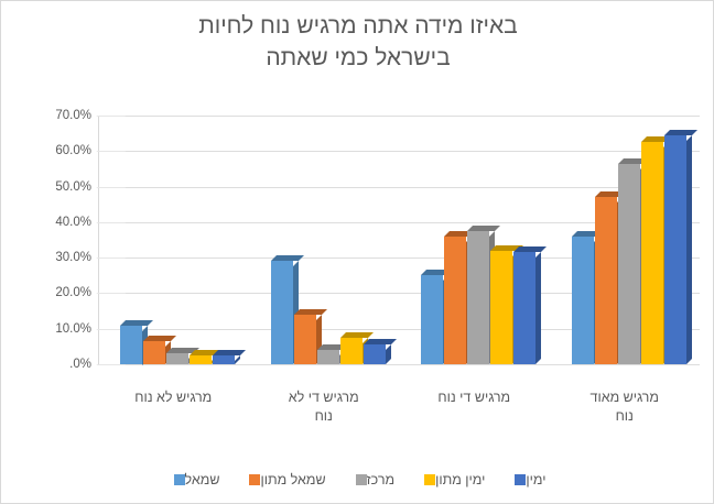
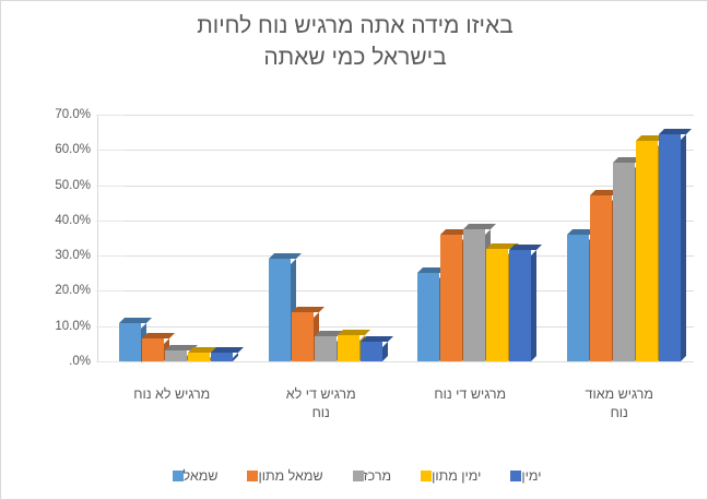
מרכז/מרגיש די לא נוח: 4% -> 7%
